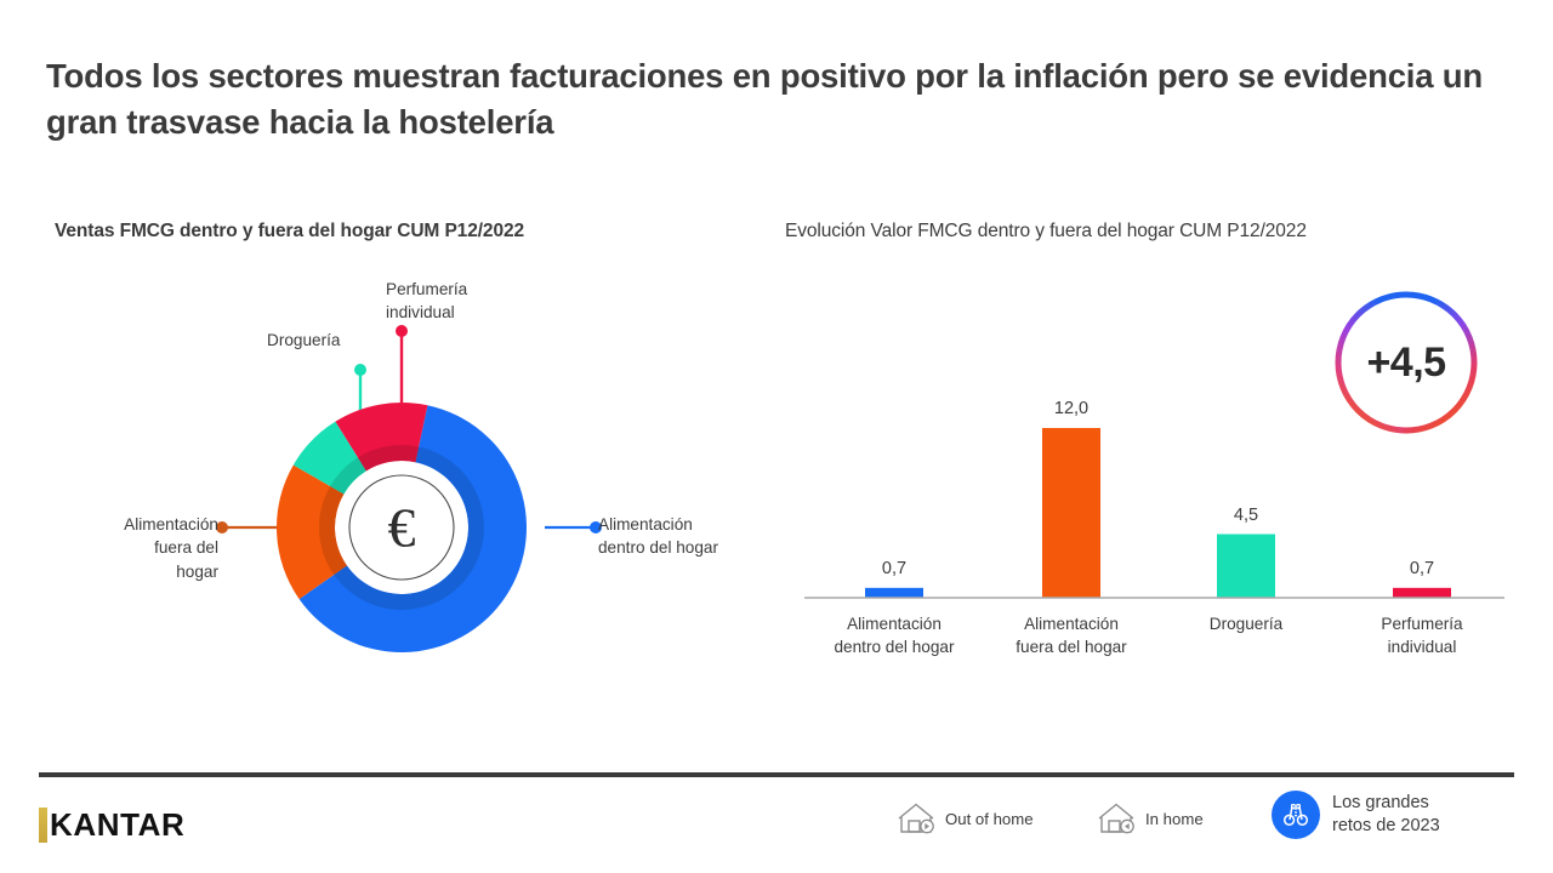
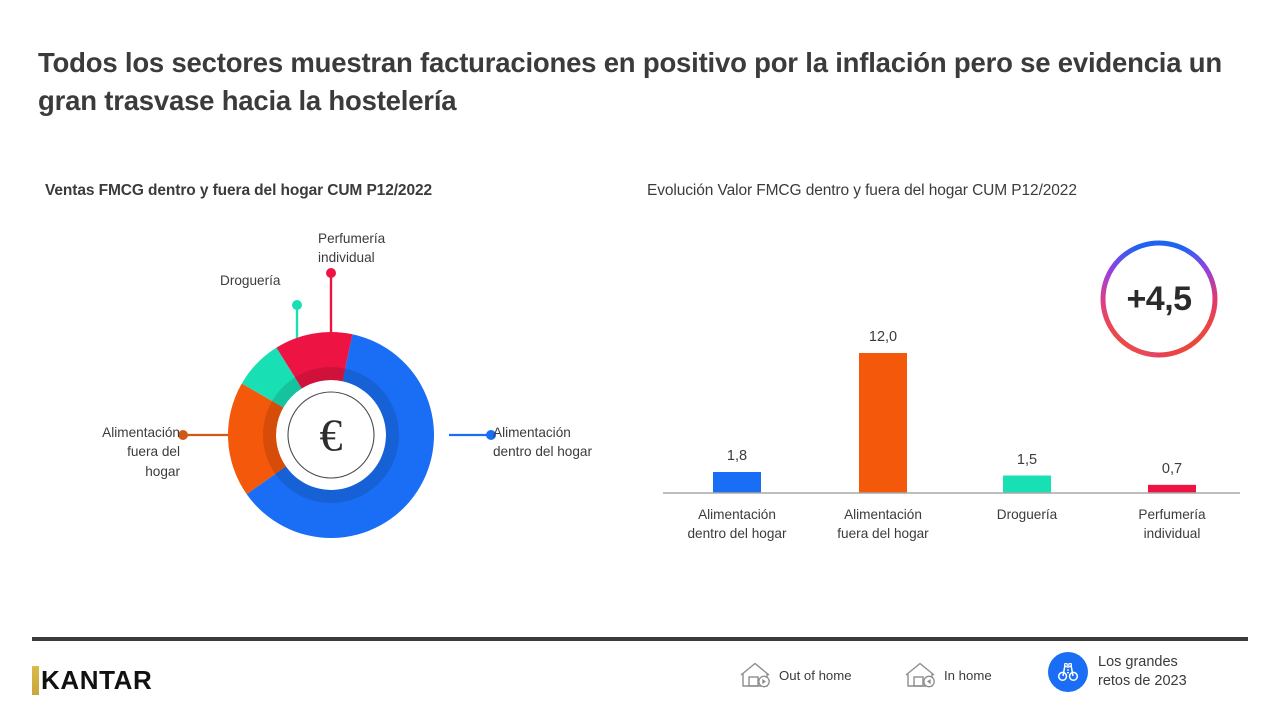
Evolución Valor FMCG dentro y fuera del hogar CUM P12/2022/Alimentación dentro del hogar: 0,7 -> 1,8
Evolución Valor FMCG dentro y fuera del hogar CUM P12/2022/Droguería: 4,5 -> 1,5
